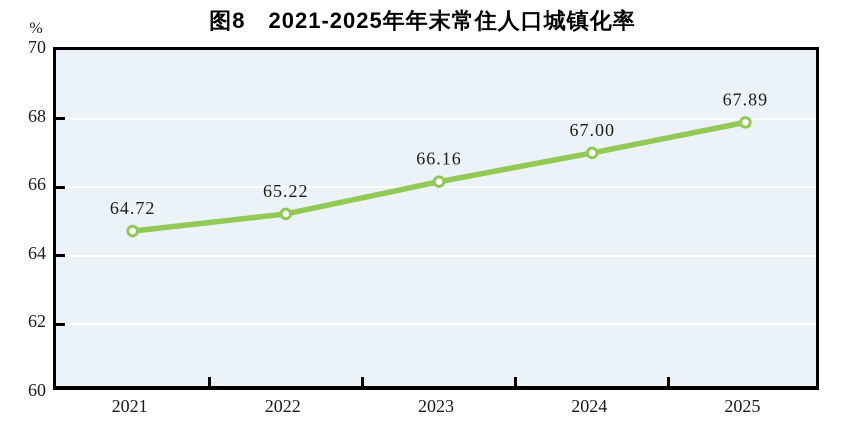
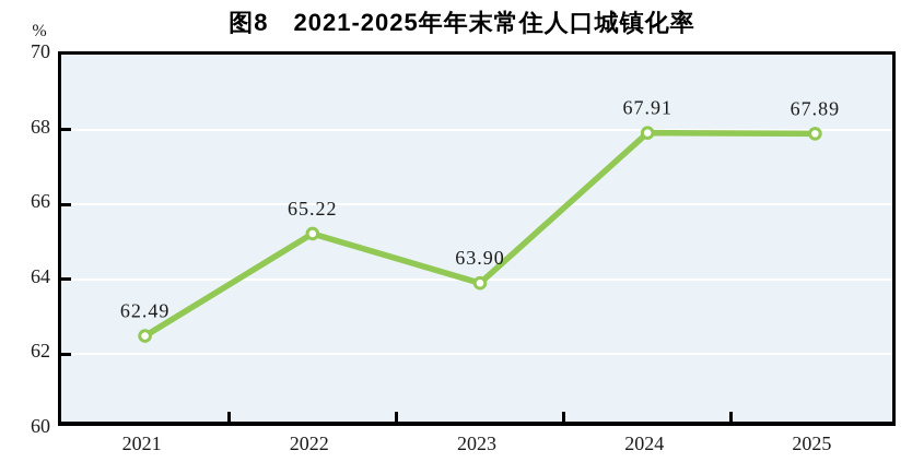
2021: 64.72 -> 62.49
2023: 66.16 -> 63.90
2024: 67.00 -> 67.91
